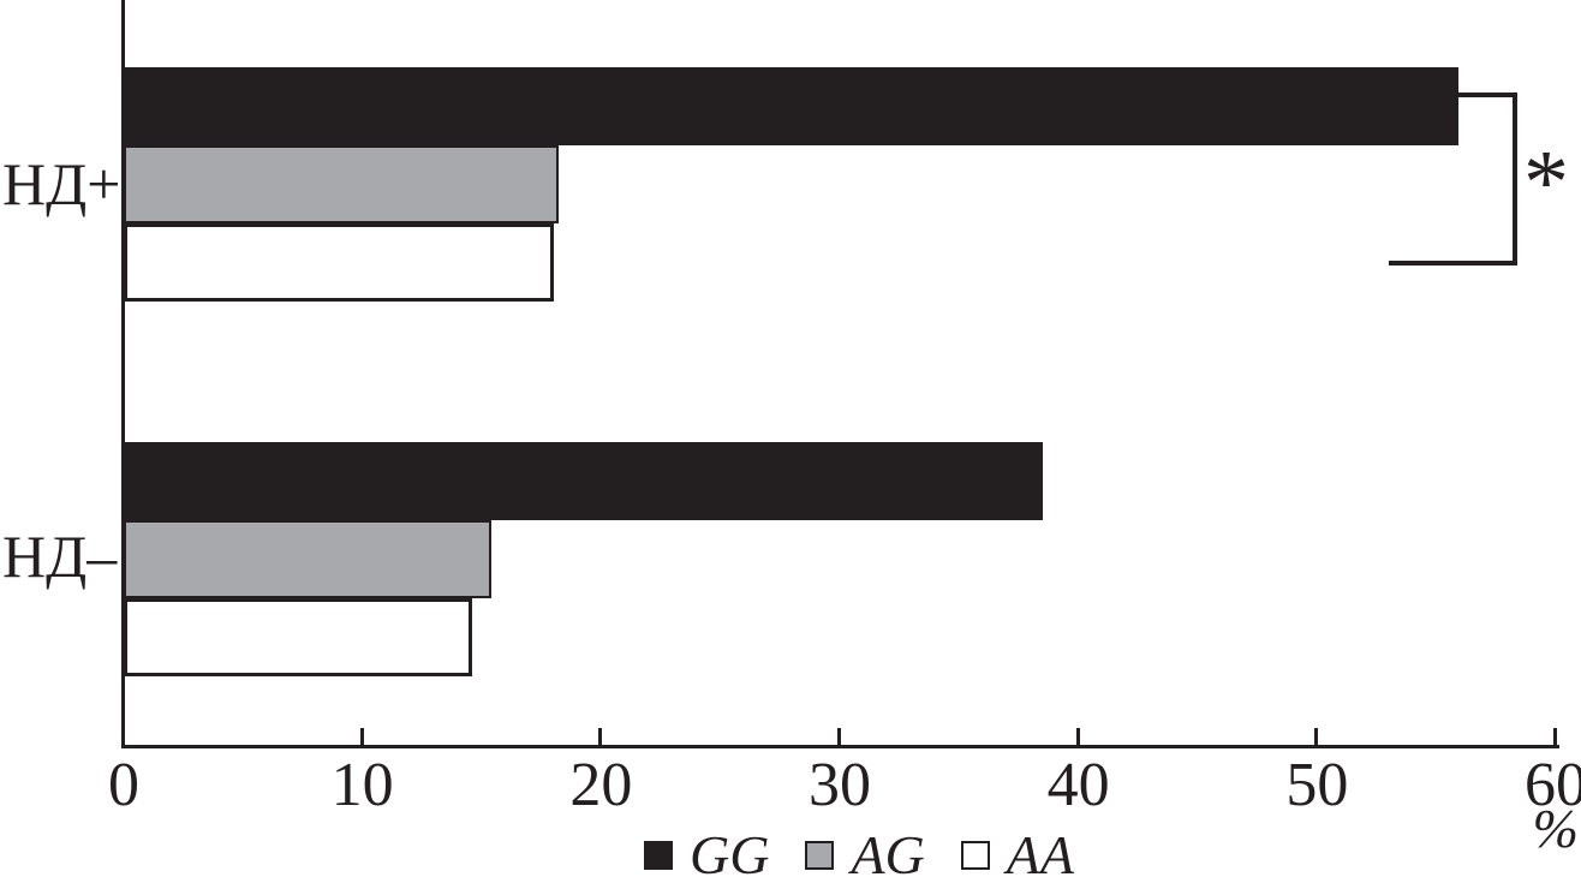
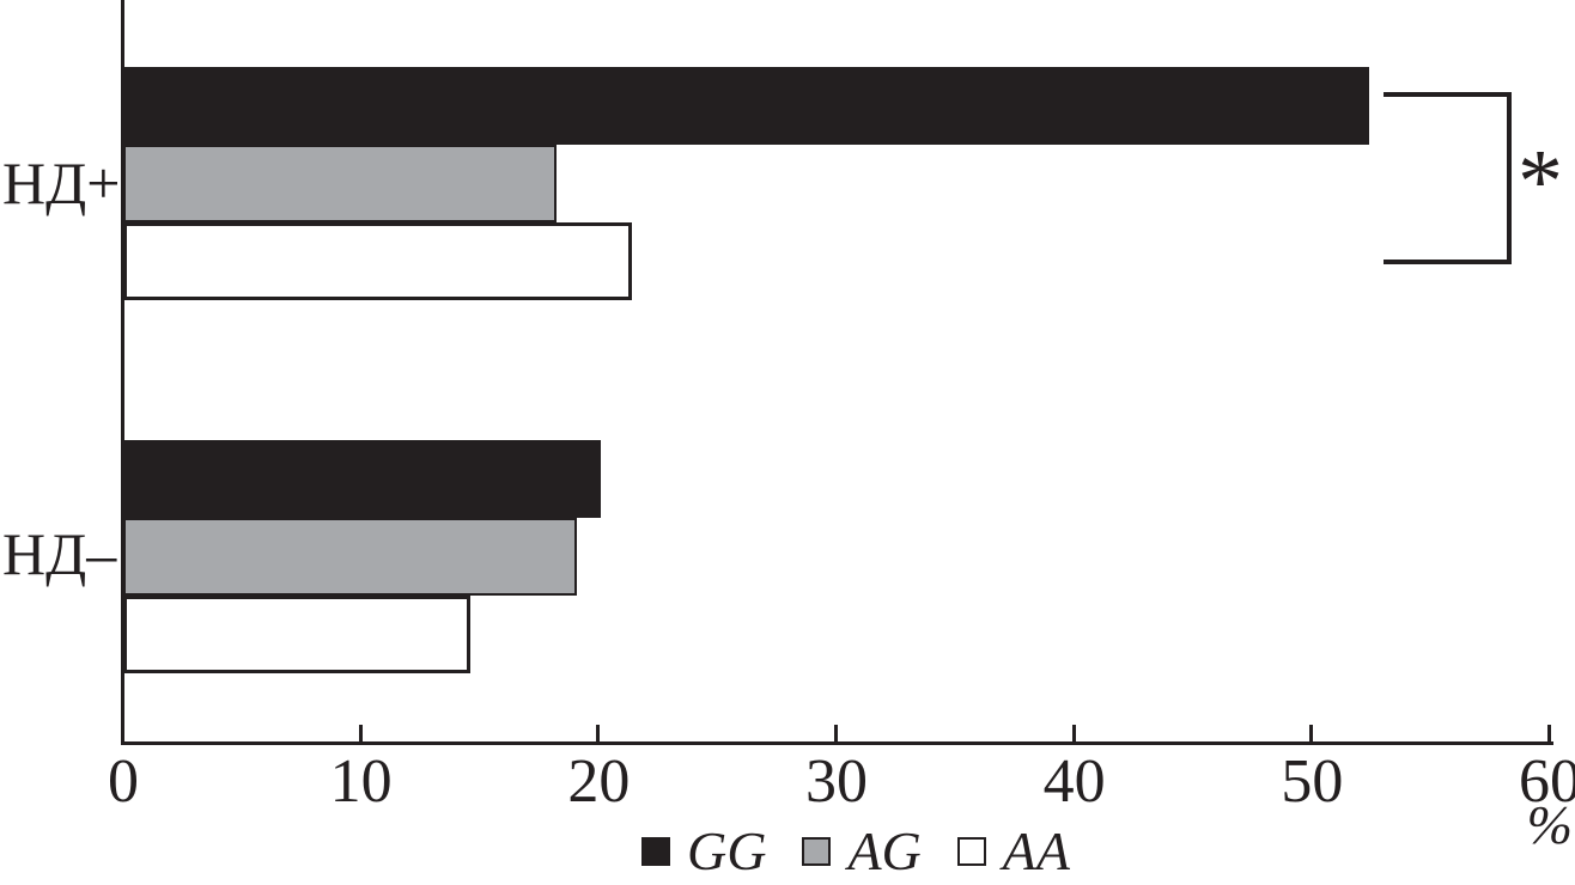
GG/НД+: 55.9 -> 52.4
AA/НД+: 18.0 -> 21.4
GG/НД–: 38.5 -> 20.1
AG/НД–: 15.4 -> 19.1
